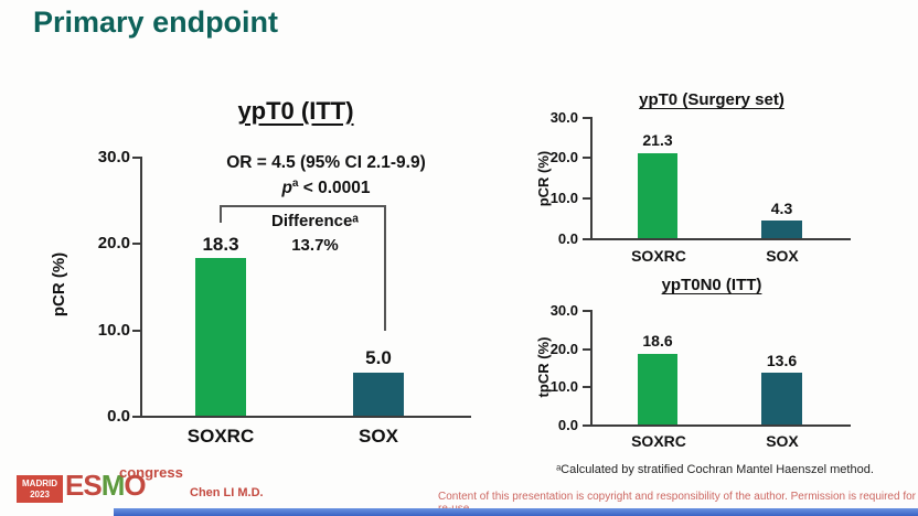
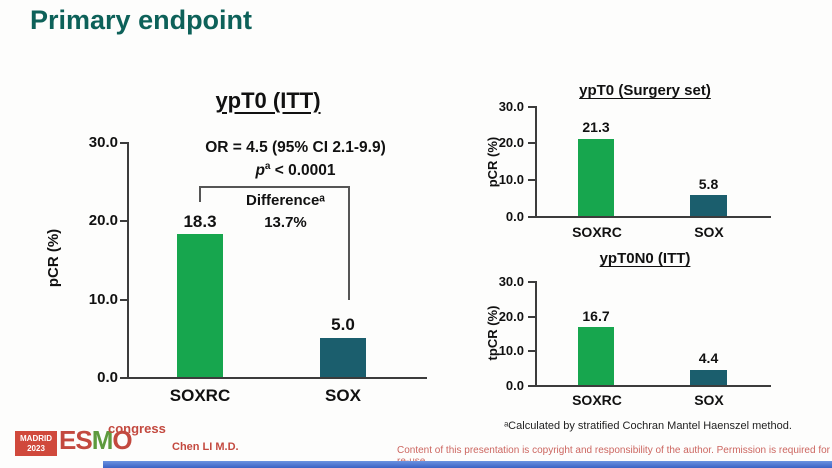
ypT0 (Surgery set)/SOX: 4.3 -> 5.8
ypT0N0 (ITT)/SOXRC: 18.6 -> 16.7
ypT0N0 (ITT)/SOX: 13.6 -> 4.4
